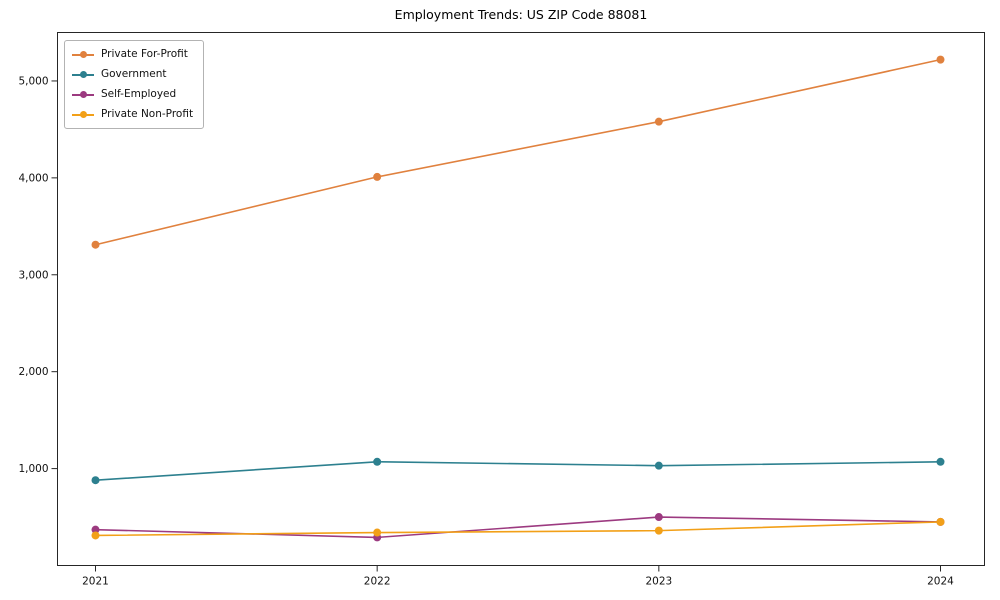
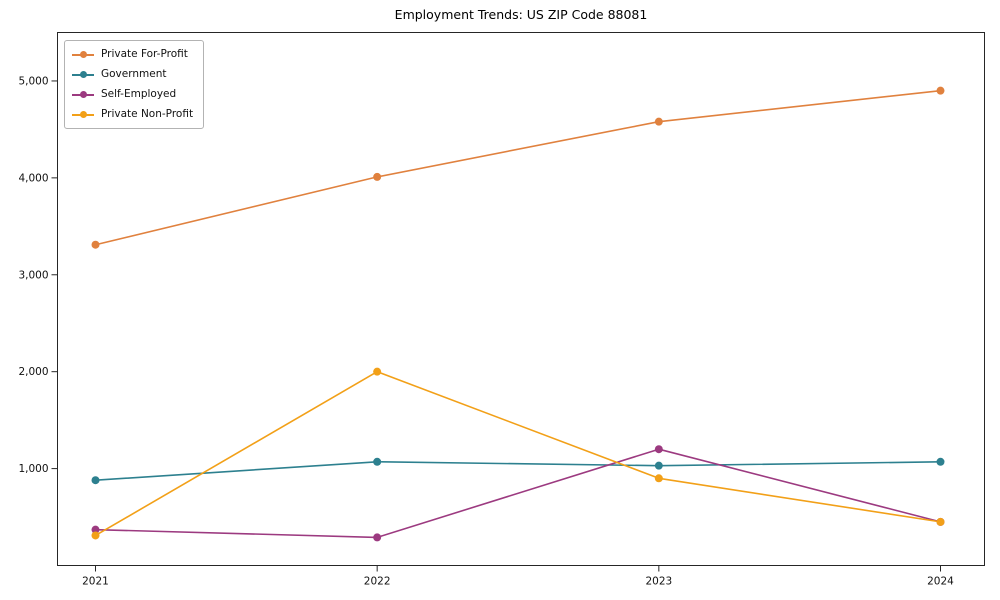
Private Non-Profit/2022: 300 -> 2000
Self-Employed/2023: 500 -> 1200
Private Non-Profit/2023: 400 -> 900
Private For-Profit/2024: 5200 -> 4900
